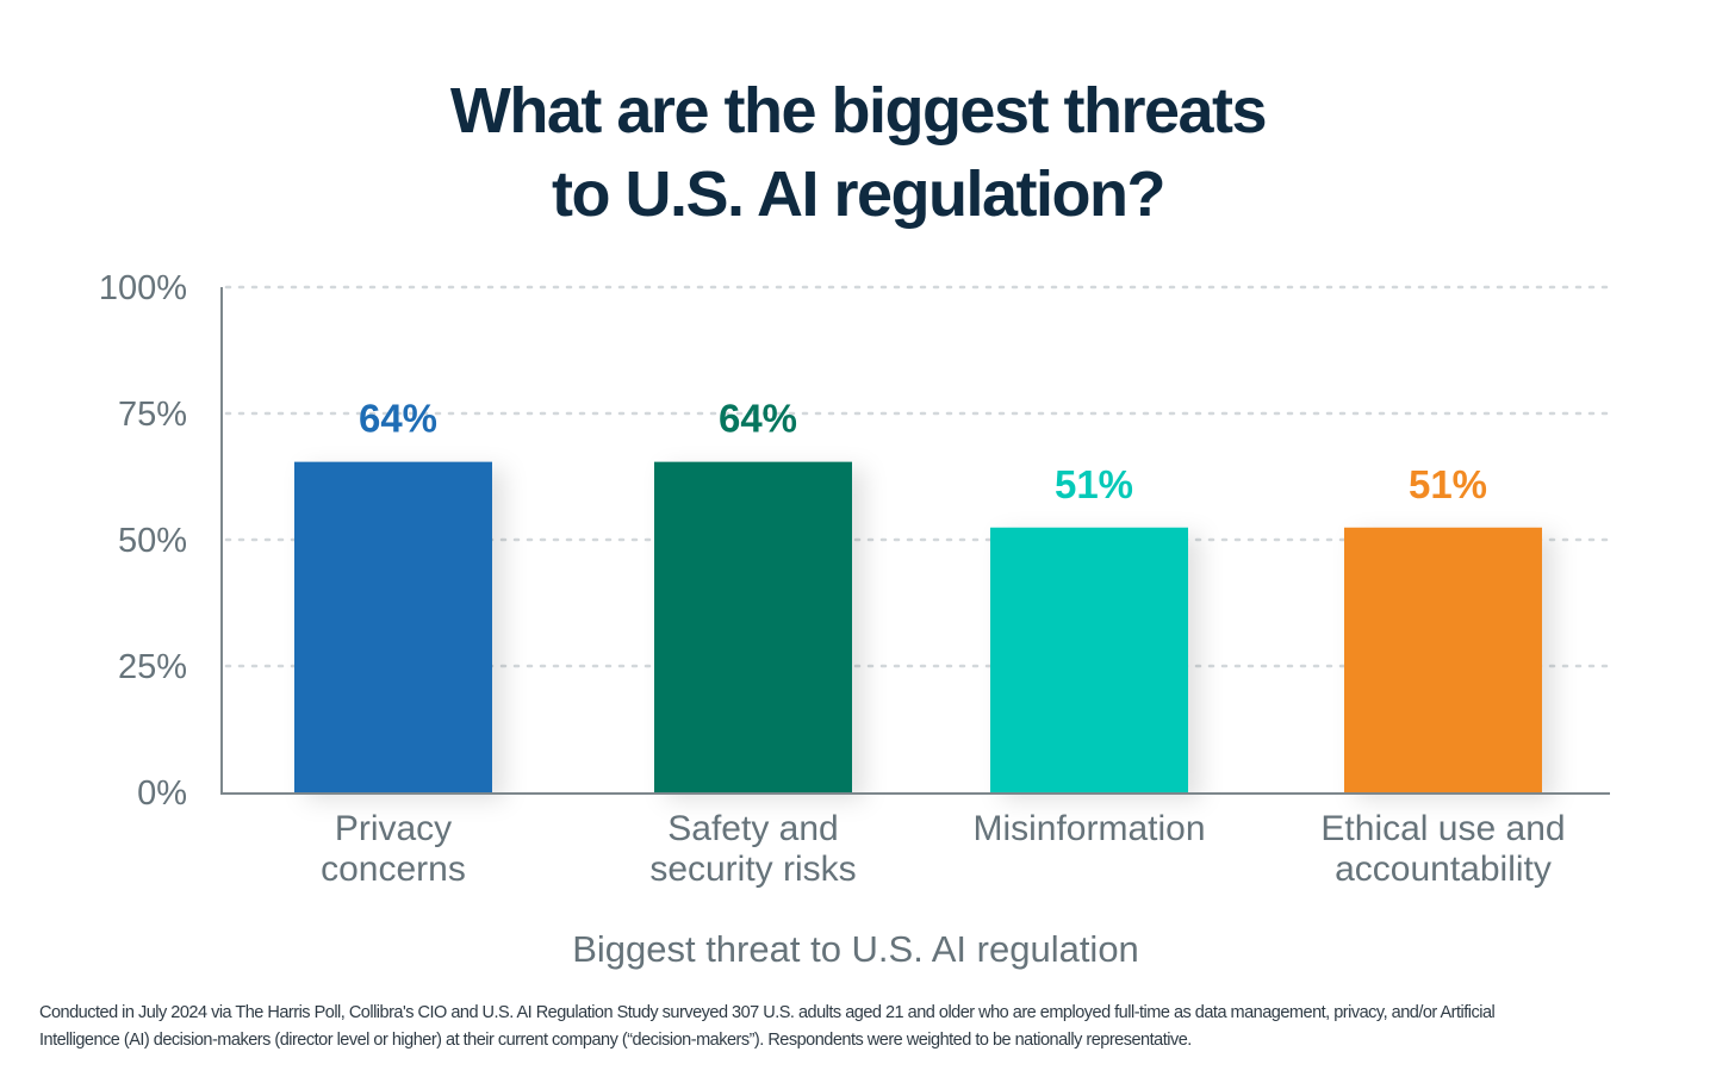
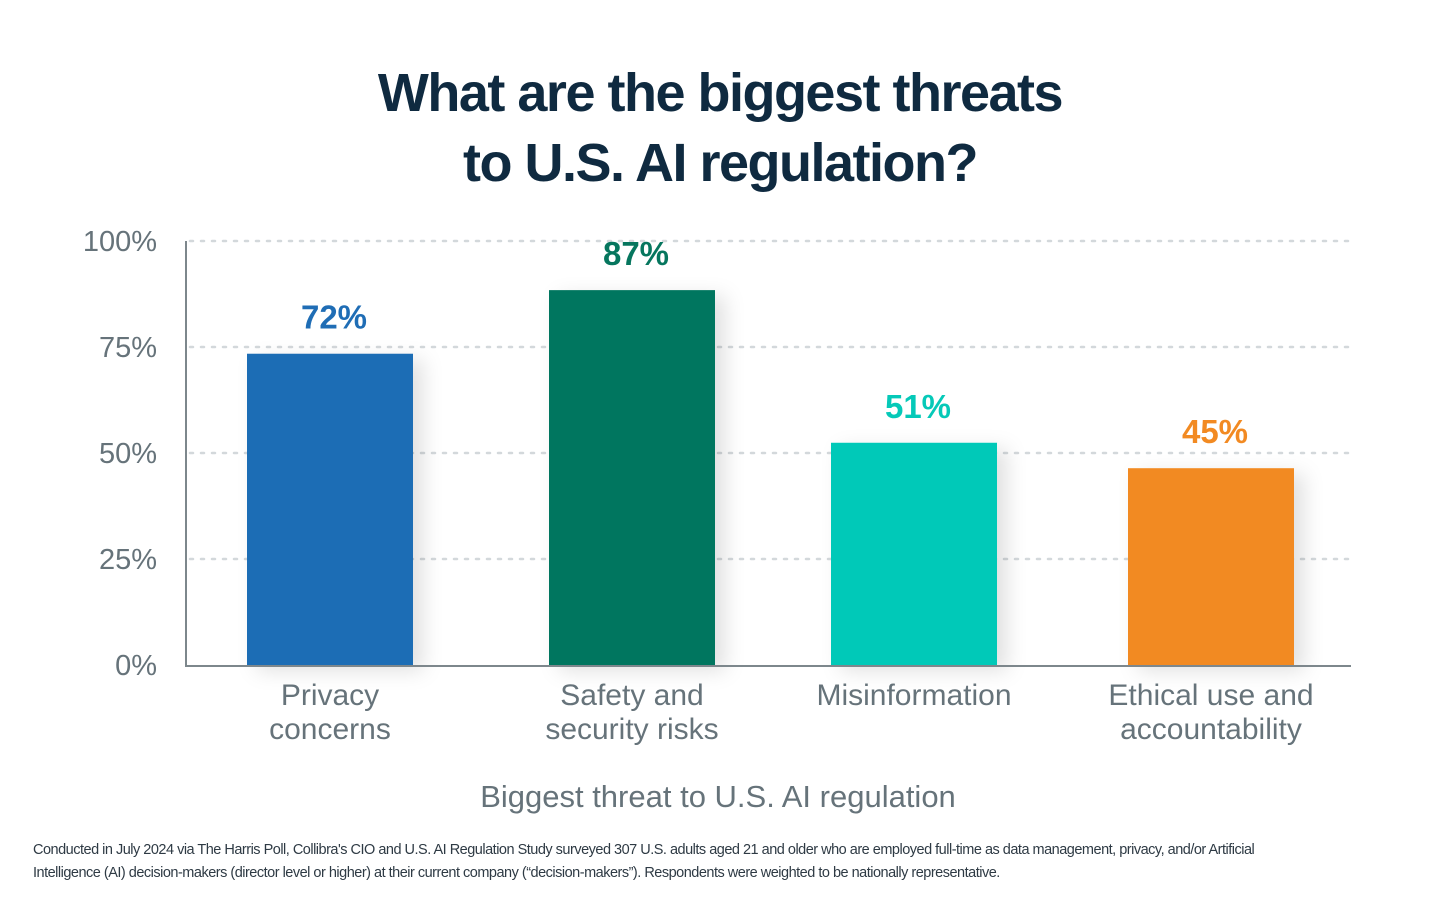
Privacy concerns: 64% -> 72%
Safety and security risks: 64% -> 87%
Ethical use and accountability: 51% -> 45%
